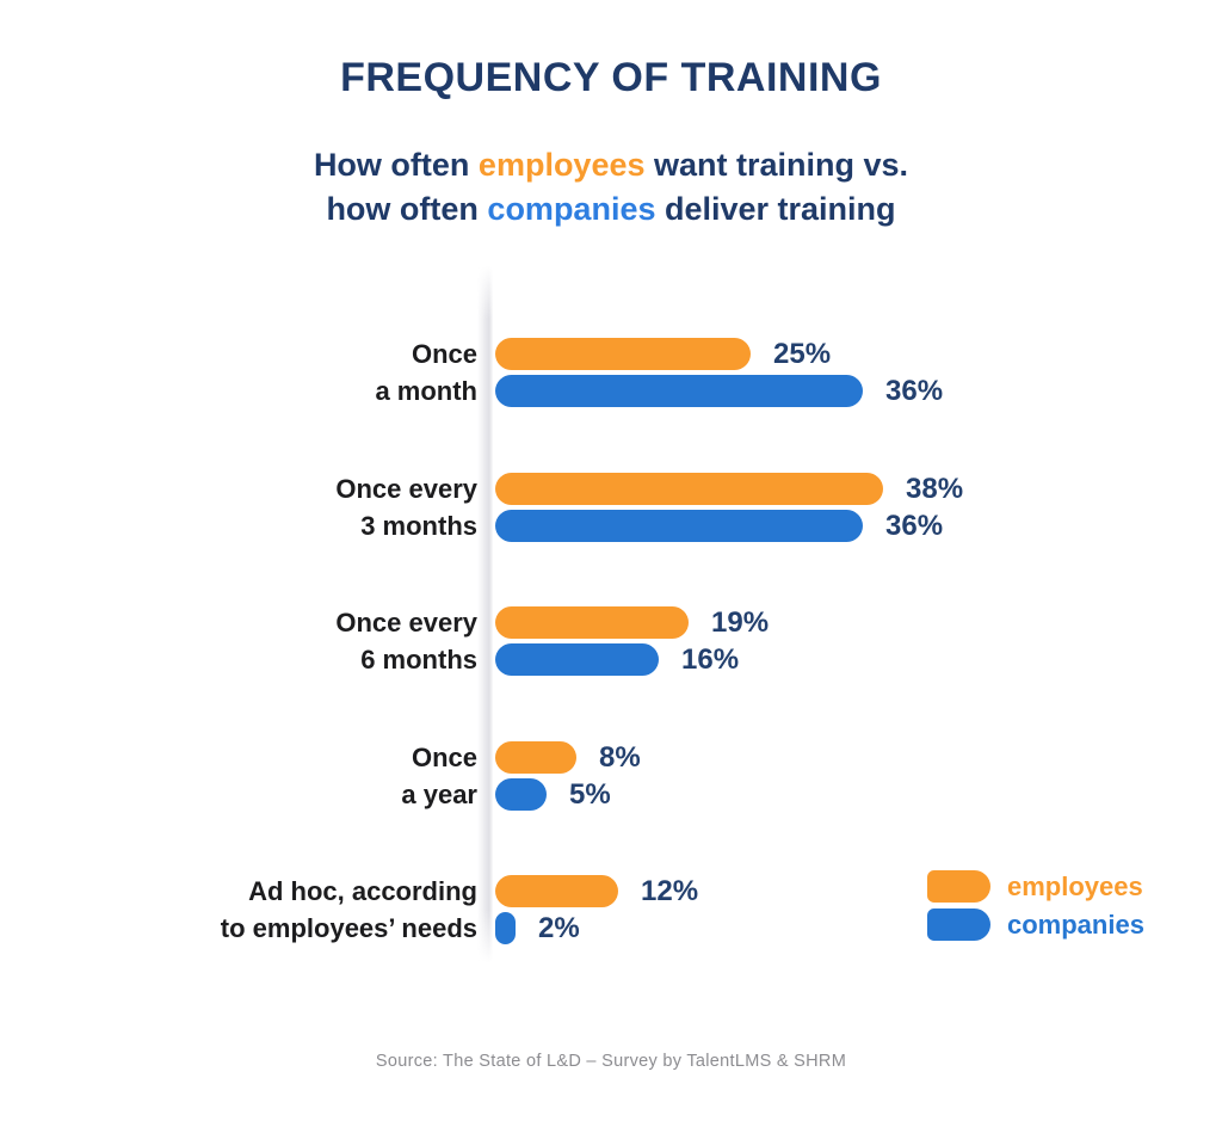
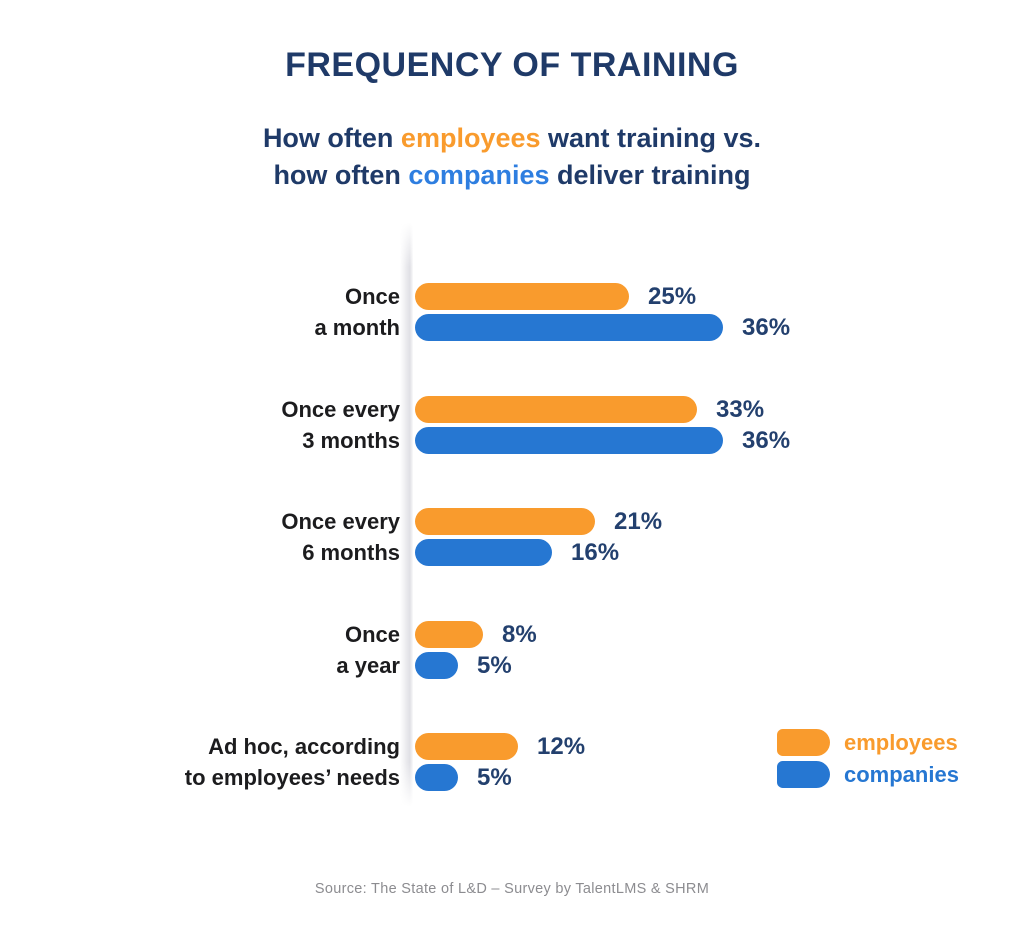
employees/Once every 3 months: 38% -> 33%
employees/Once every 6 months: 19% -> 21%
companies/Ad hoc, according to employees’ needs: 2% -> 5%
